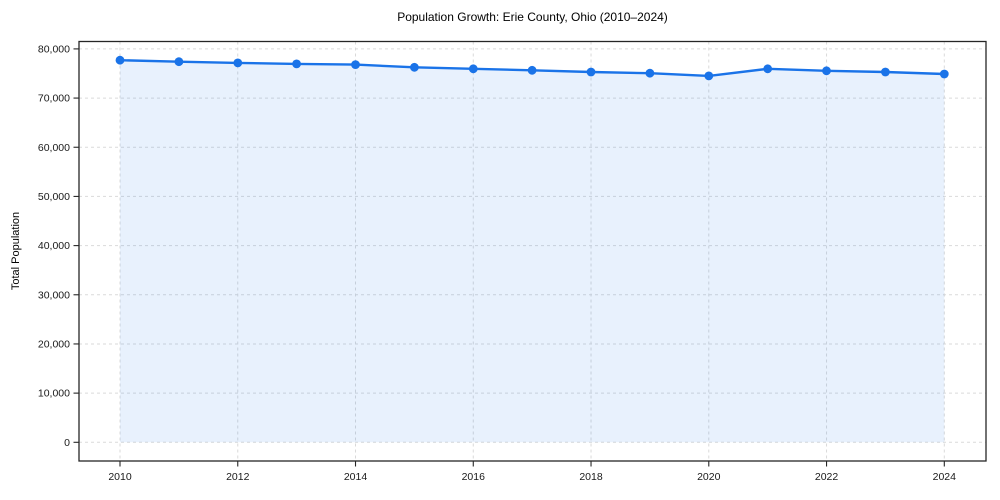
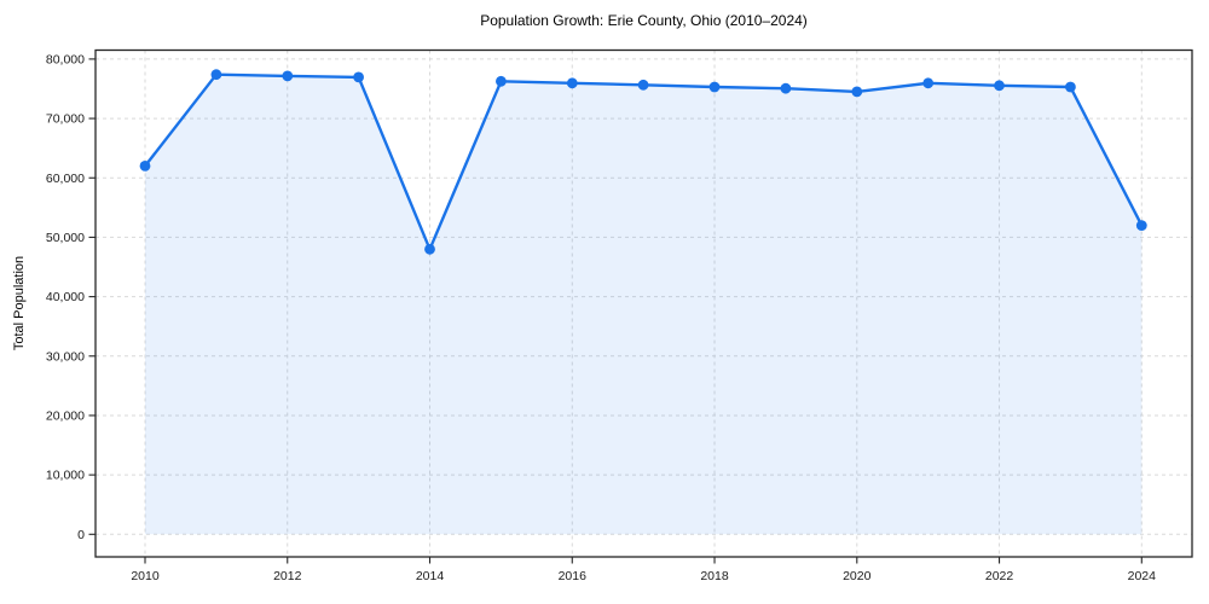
2010: 78000 -> 62000
2014: 77000 -> 48000
2024: 75000 -> 52000
